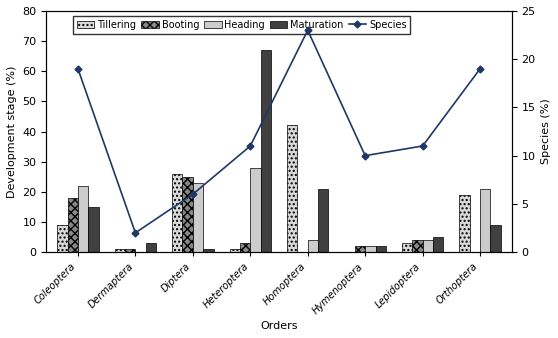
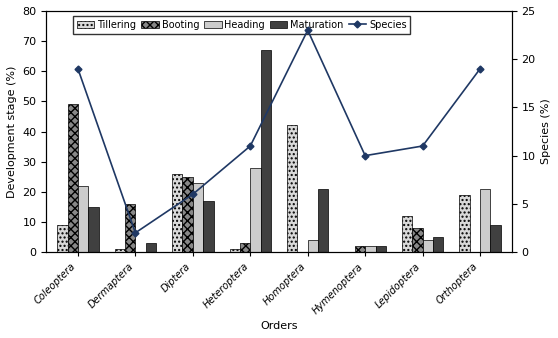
Booting/Coleoptera: 18 -> 49
Booting/Dermaptera: 1 -> 16
Maturation/Diptera: 1 -> 17
Tillering/Lepidoptera: 3 -> 12
Booting/Lepidoptera: 4 -> 8
